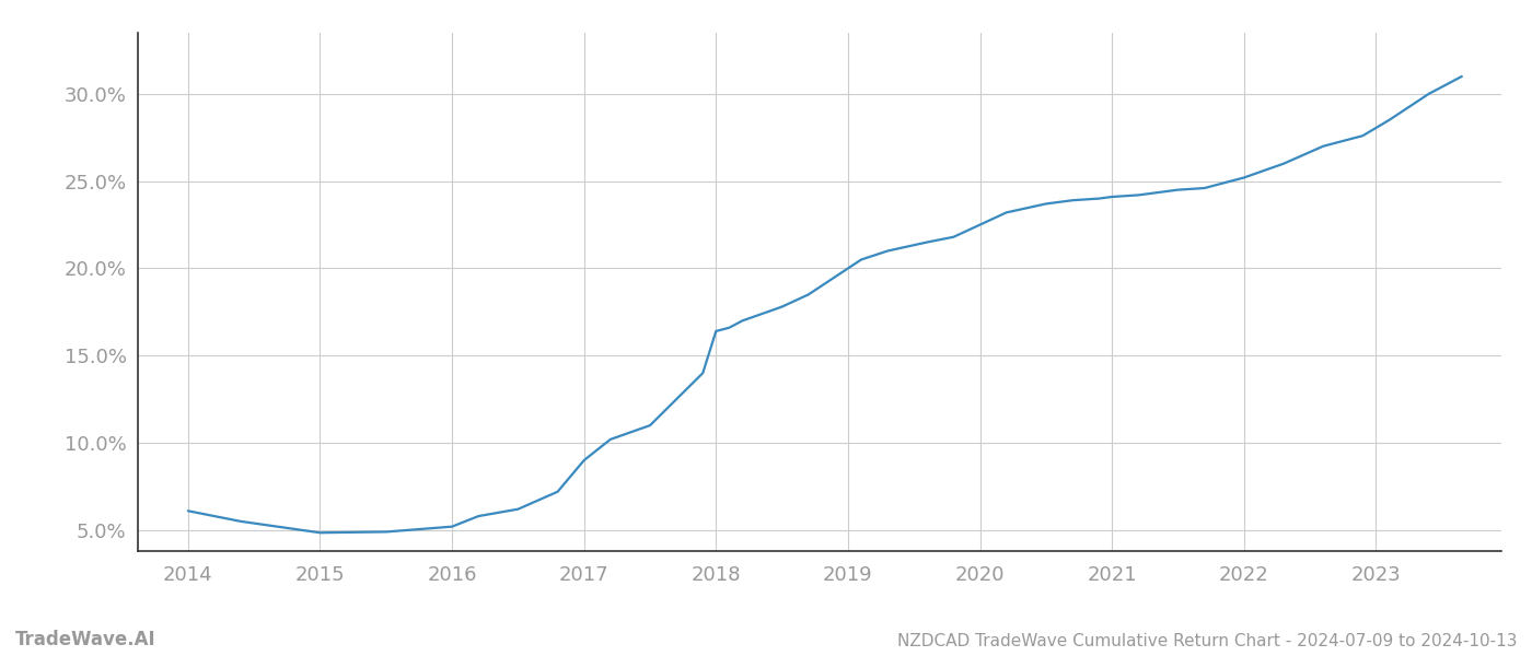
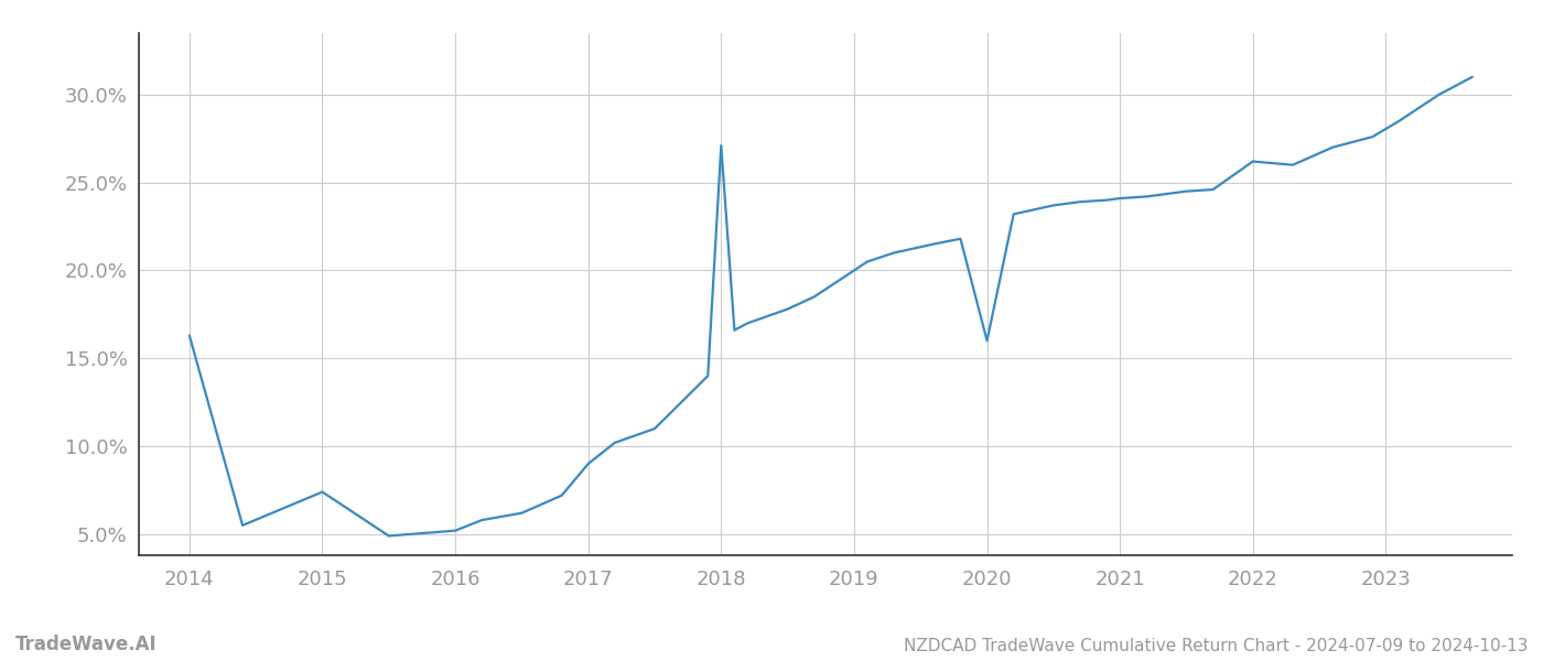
2014: 6.1% -> 16.3%
2015: 4.8% -> 7.4%
2018: 16.4% -> 27.1%
2020: 22.5% -> 16.0%
2022: 25.2% -> 26.2%
